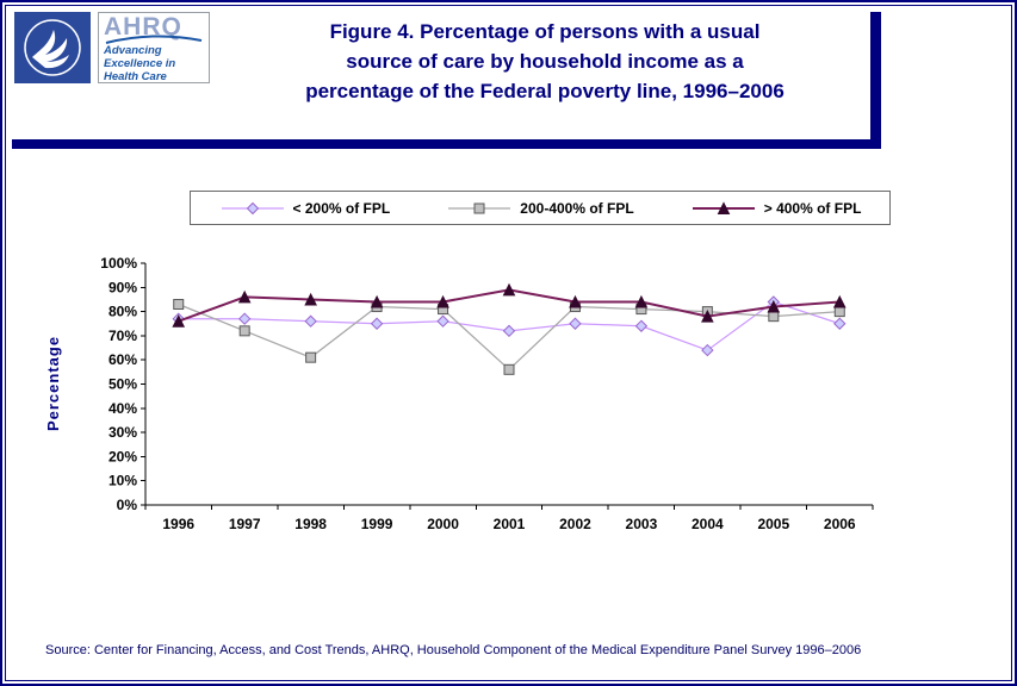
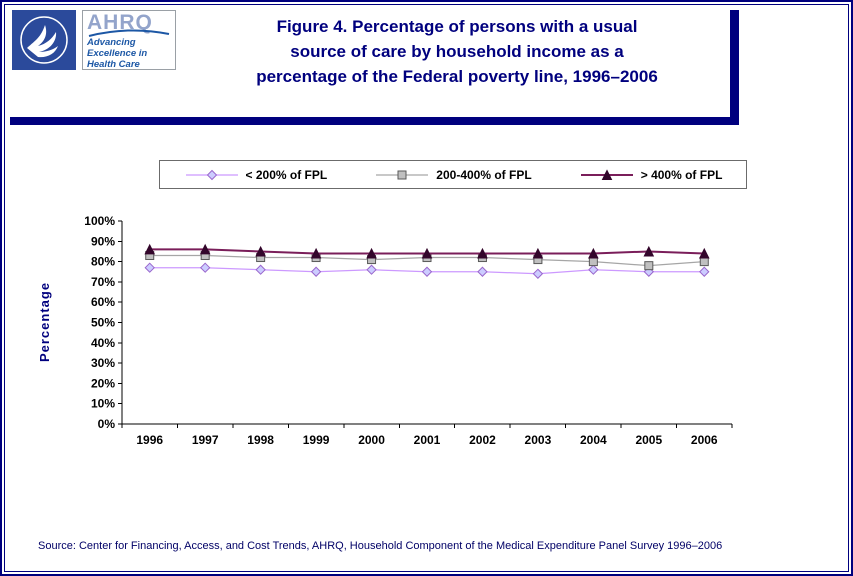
> 400% of FPL/1996: 76% -> 86%
200-400% of FPL/1997: 72% -> 83%
200-400% of FPL/1998: 61% -> 82%
< 200% of FPL/2001: 72% -> 75%
200-400% of FPL/2001: 56% -> 82%
> 400% of FPL/2001: 89% -> 84%
< 200% of FPL/2004: 64% -> 76%
> 400% of FPL/2004: 78% -> 84%
< 200% of FPL/2005: 84% -> 75%
> 400% of FPL/2005: 82% -> 85%
